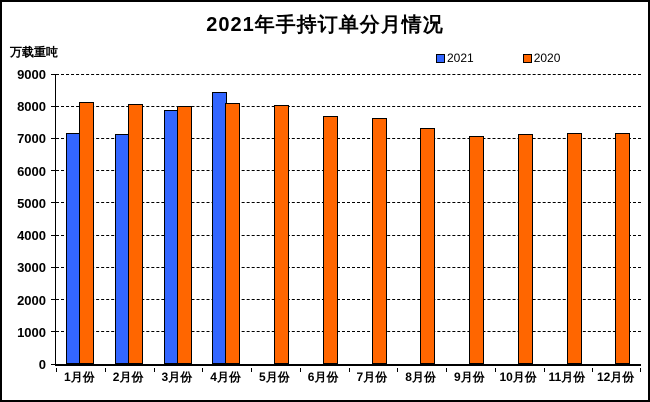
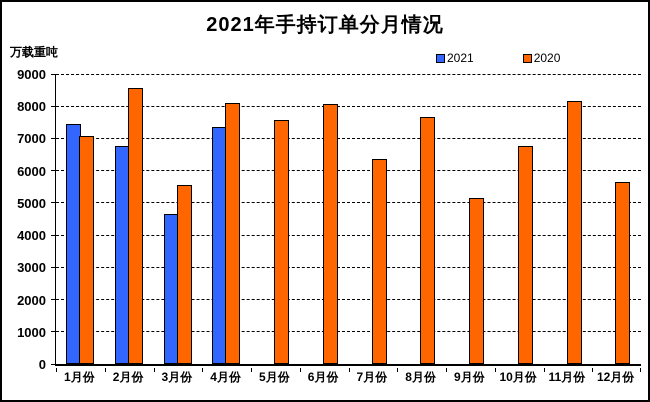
2021/1月份: 7100 -> 7400
2020/1月份: 8100 -> 7000
2021/2月份: 7100 -> 6700
2020/2月份: 8000 -> 8500
2021/3月份: 7800 -> 4600
2020/3月份: 8000 -> 5500
2021/4月份: 8400 -> 7300
2020/5月份: 8000 -> 7500
2020/6月份: 7600 -> 8000
2020/7月份: 7600 -> 6300
2020/8月份: 7300 -> 7600
2020/9月份: 7000 -> 5100
2020/10月份: 7100 -> 6700
2020/11月份: 7100 -> 8100
2020/12月份: 7100 -> 5600
